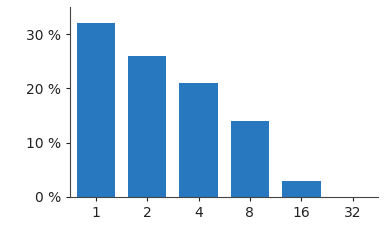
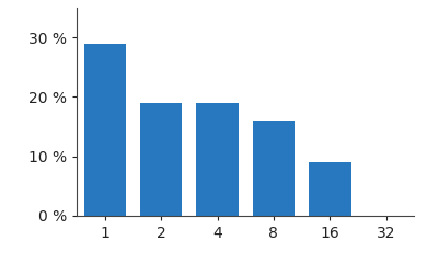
1: 32 % -> 29 %
2: 26 % -> 19 %
4: 21 % -> 19 %
8: 14 % -> 16 %
16: 3 % -> 9 %
